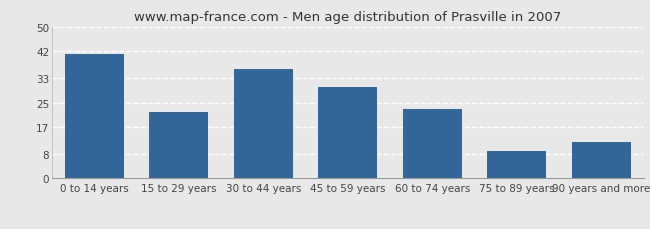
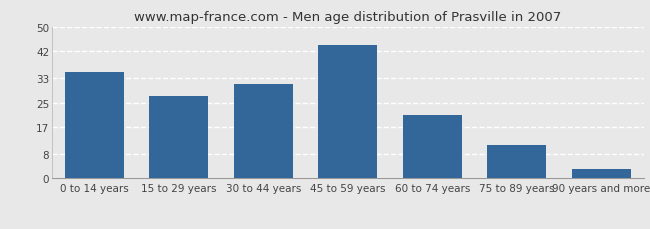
0 to 14 years: 41 -> 35
15 to 29 years: 22 -> 27
30 to 44 years: 36 -> 31
45 to 59 years: 30 -> 44
60 to 74 years: 23 -> 21
75 to 89 years: 9 -> 11
90 years and more: 12 -> 3
